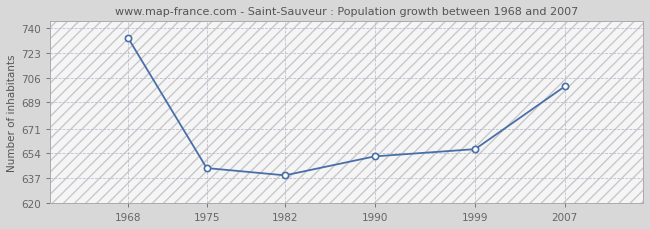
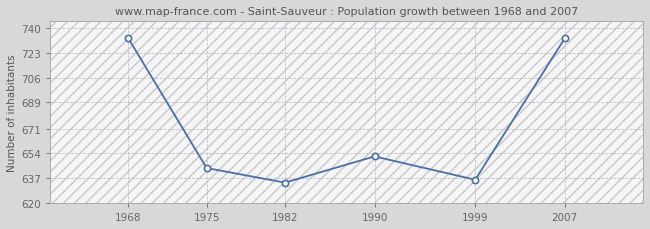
1982: 639 -> 634
1999: 657 -> 636
2007: 700 -> 733
